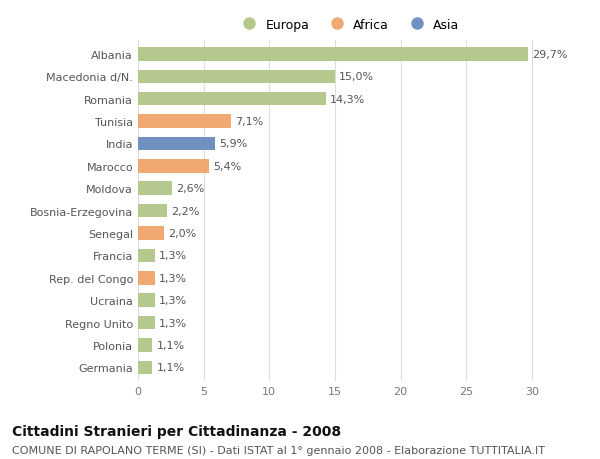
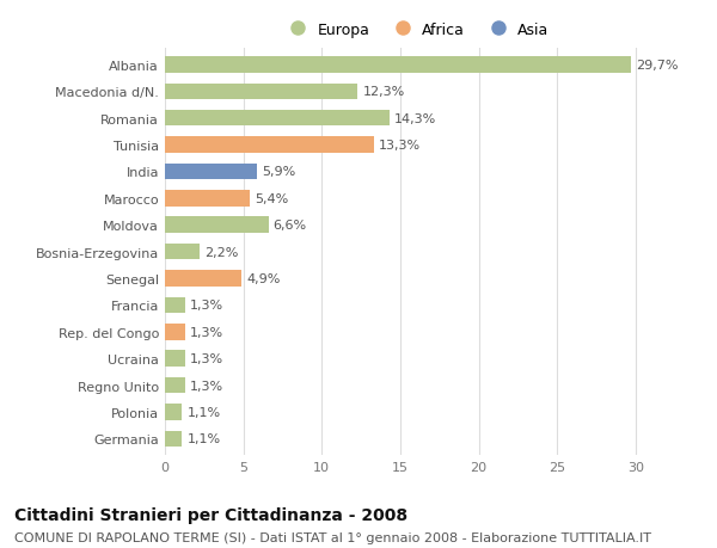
Macedonia d/N.: 15,0% -> 12,3%
Tunisia: 7,1% -> 13,3%
Moldova: 2,6% -> 6,6%
Senegal: 2,0% -> 4,9%
